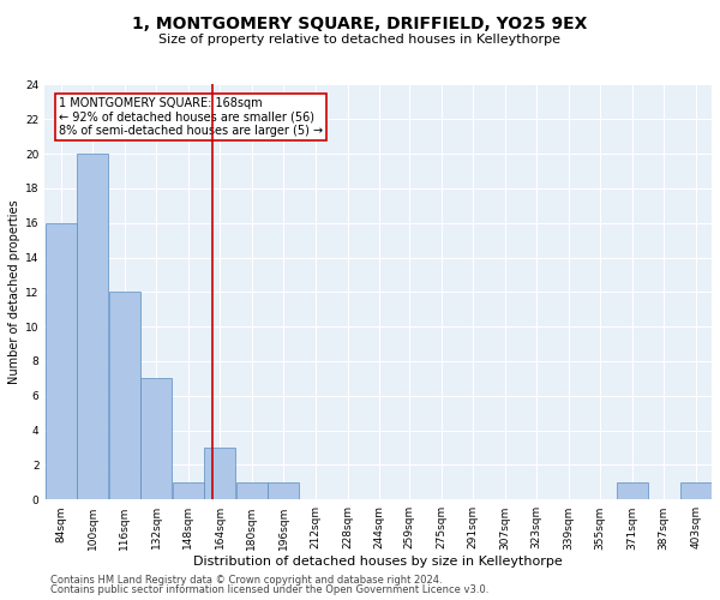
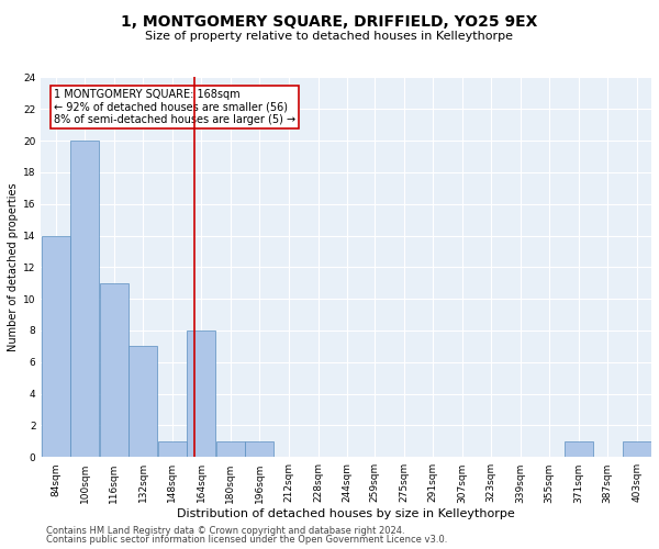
84sqm: 16 -> 14
116sqm: 12 -> 11
164sqm: 3 -> 8
